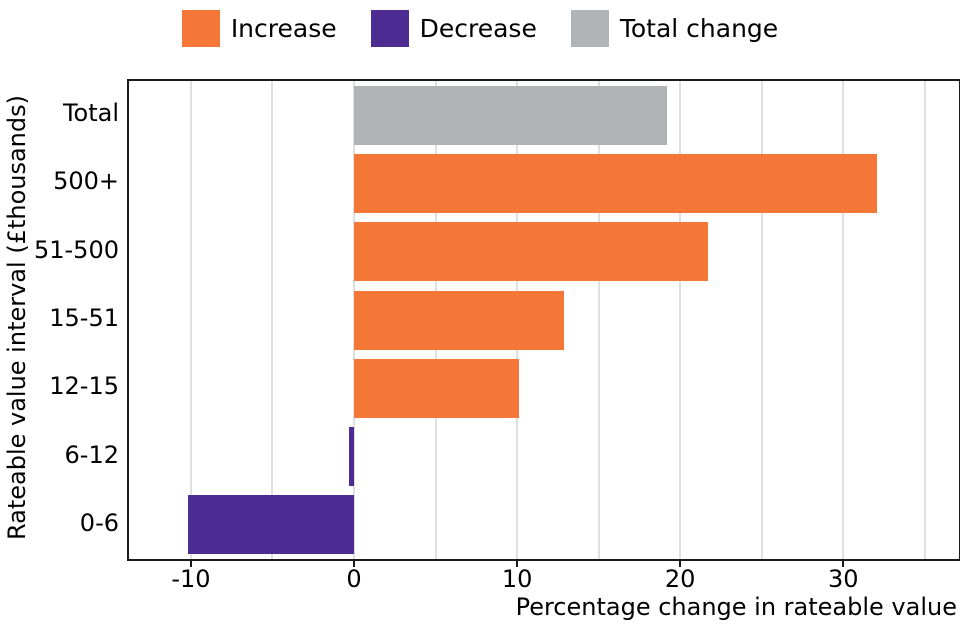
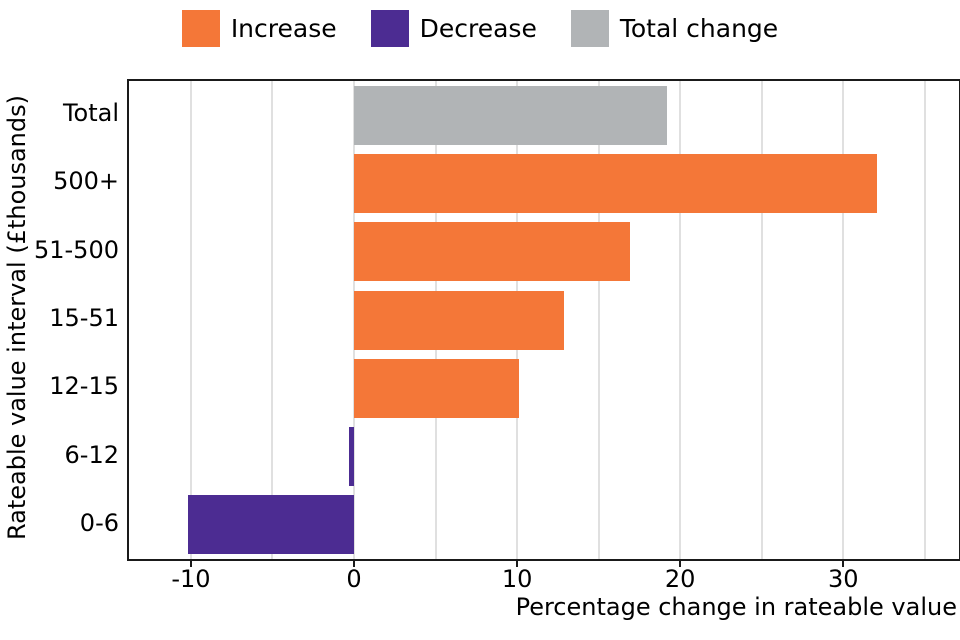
51-500: 21.7 -> 16.9
